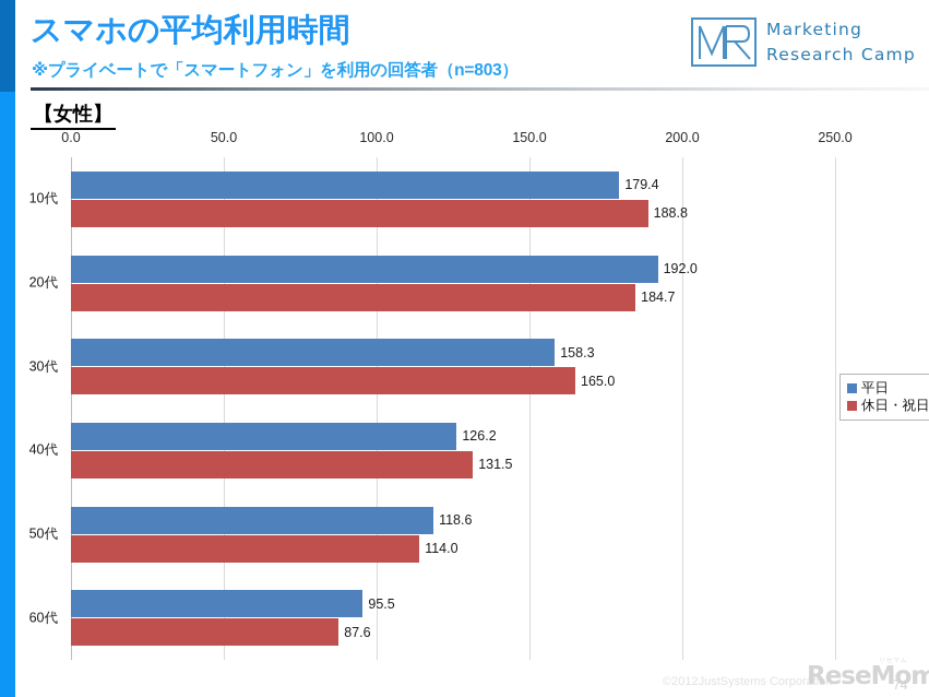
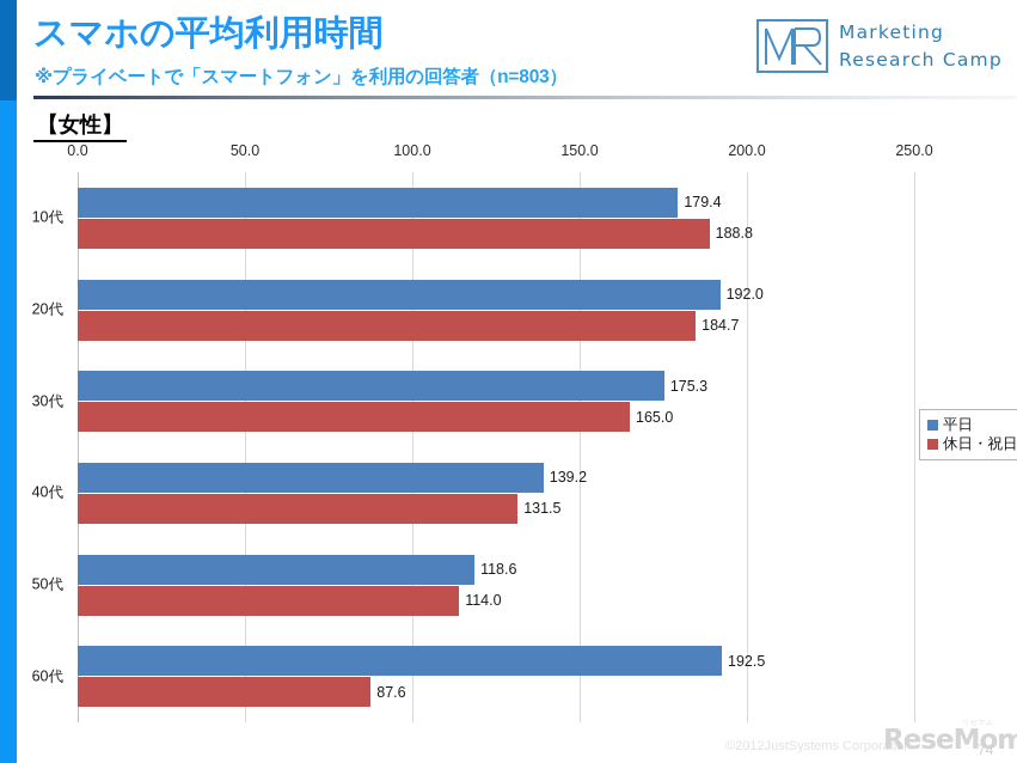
平日/30代: 158.3 -> 175.3
平日/40代: 126.2 -> 139.2
平日/60代: 95.5 -> 192.5
